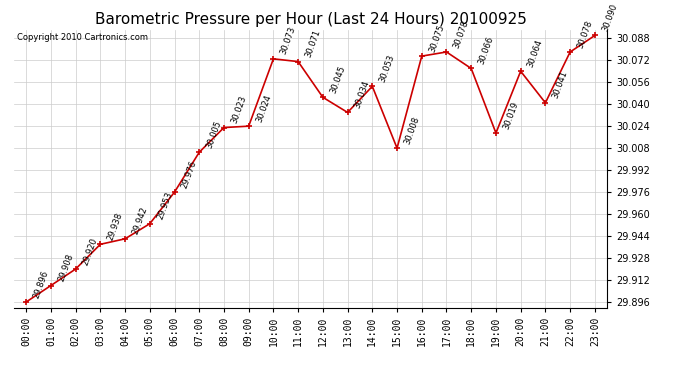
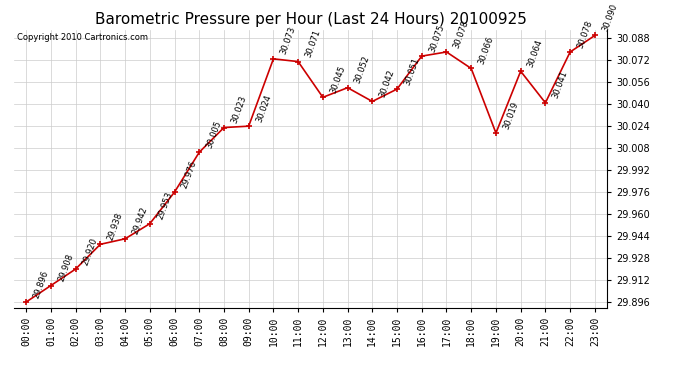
13:00: 30.034 -> 30.052
14:00: 30.053 -> 30.042
15:00: 30.008 -> 30.051
